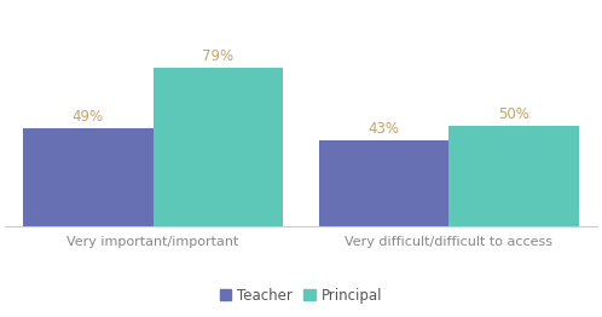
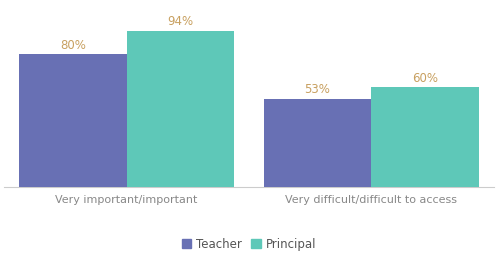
Teacher/Very important/important: 49% -> 80%
Principal/Very important/important: 79% -> 94%
Teacher/Very difficult/difficult to access: 43% -> 53%
Principal/Very difficult/difficult to access: 50% -> 60%
